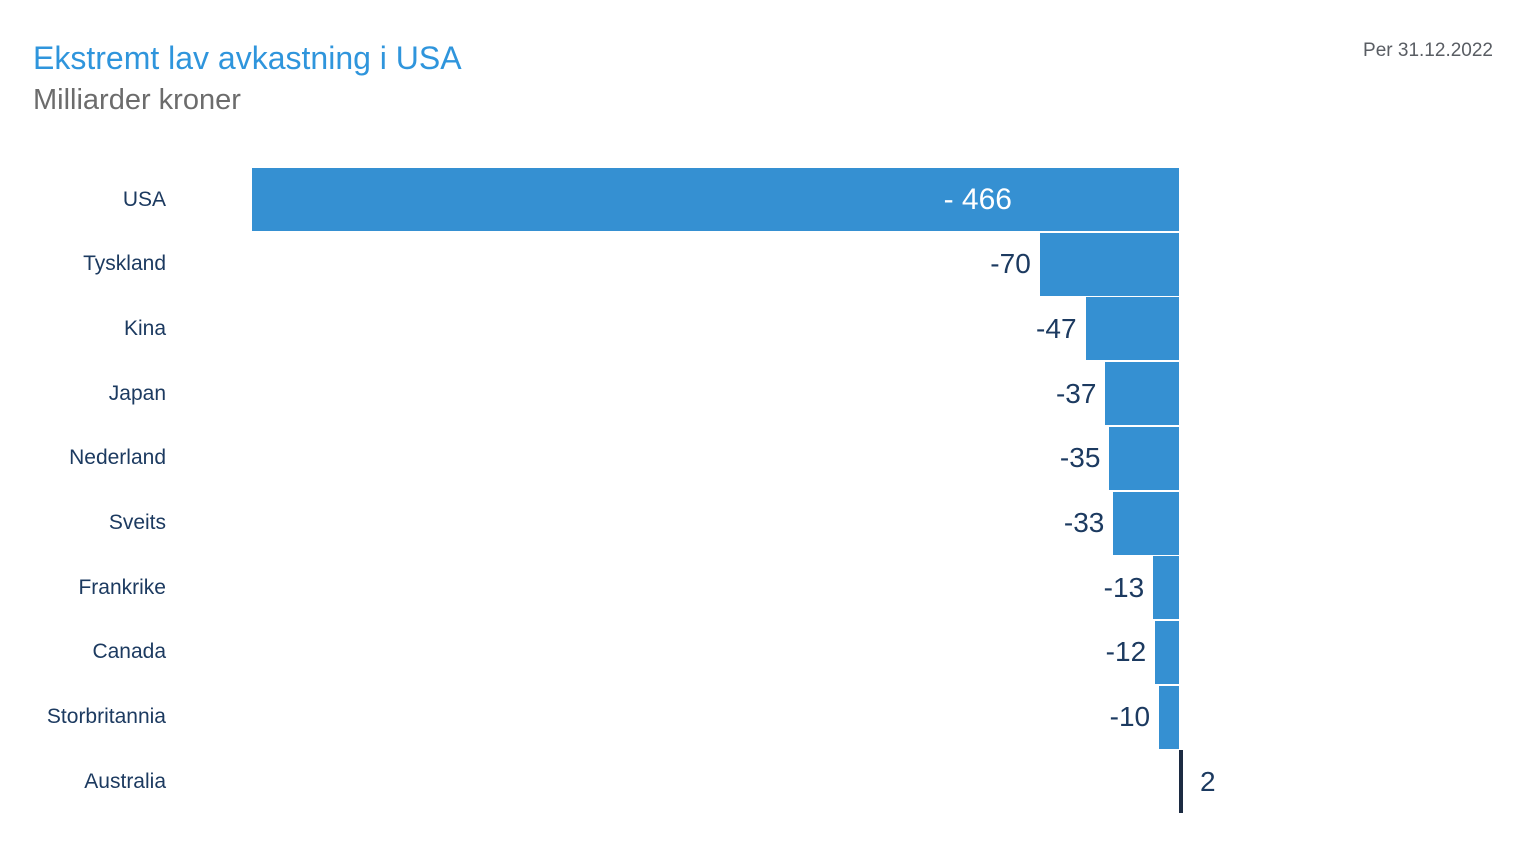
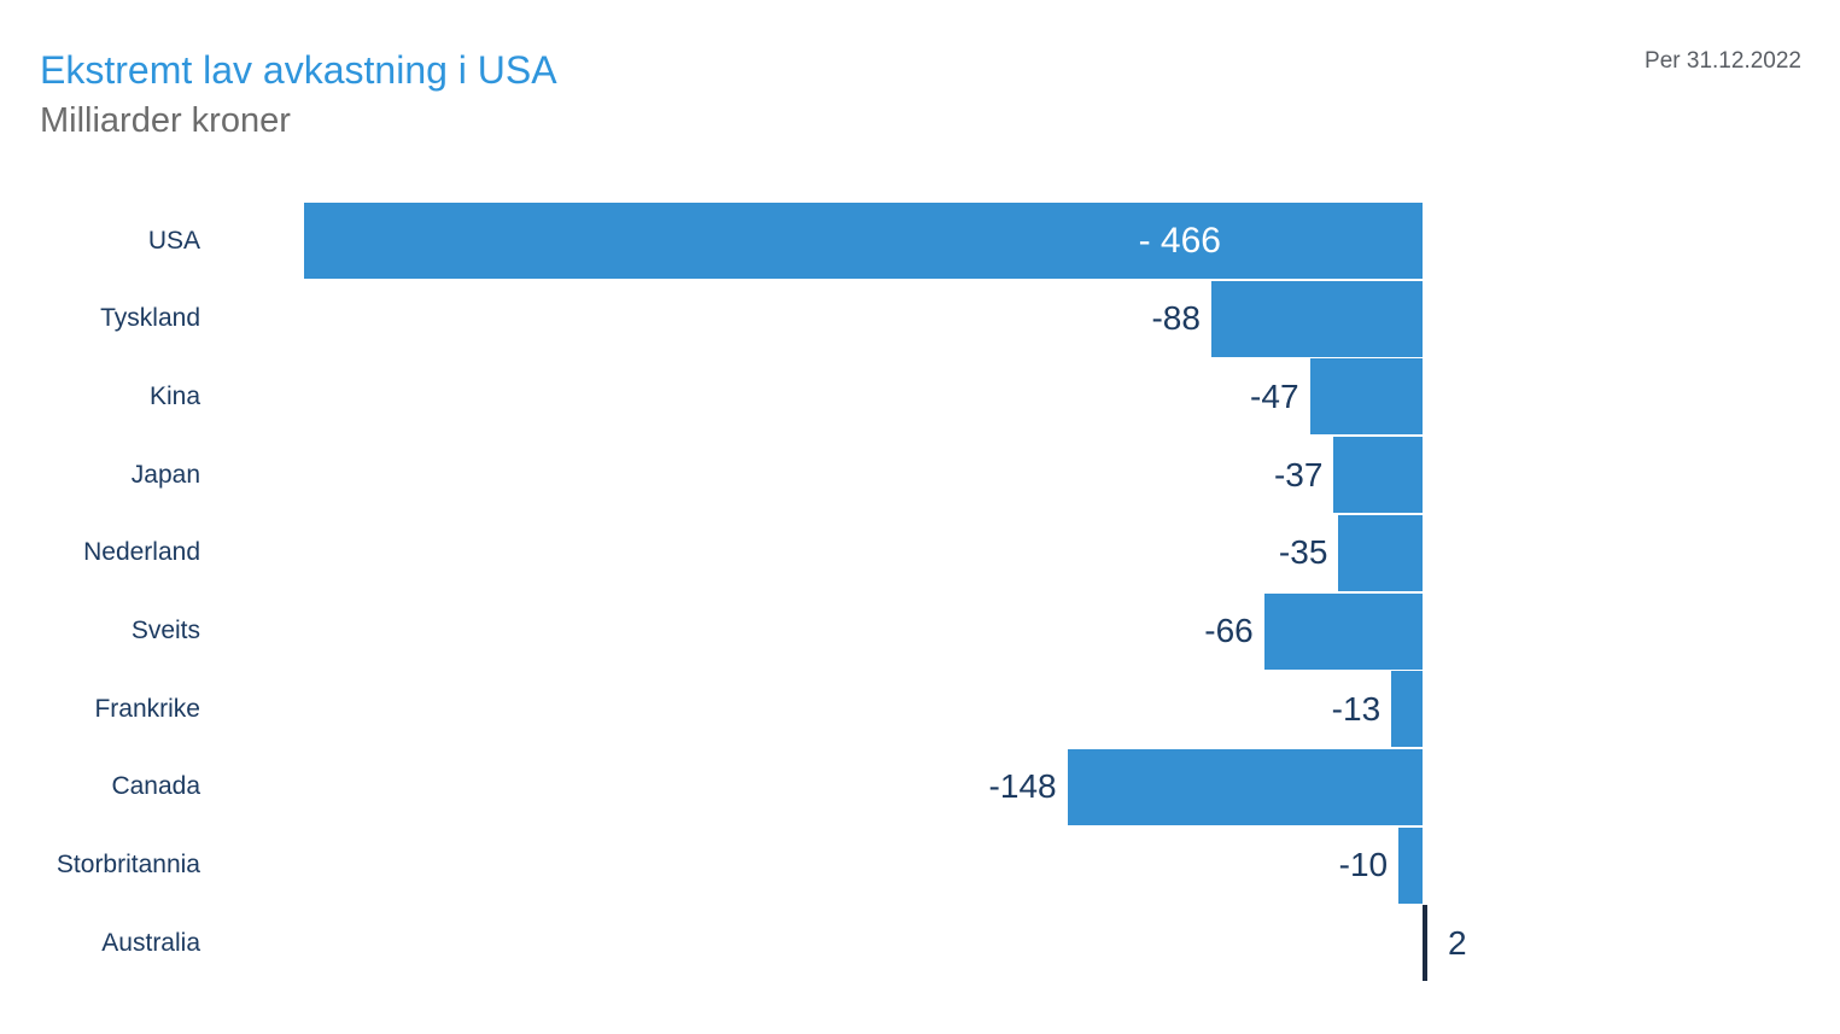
Tyskland: -70 -> -88
Sveits: -33 -> -66
Canada: -12 -> -148
